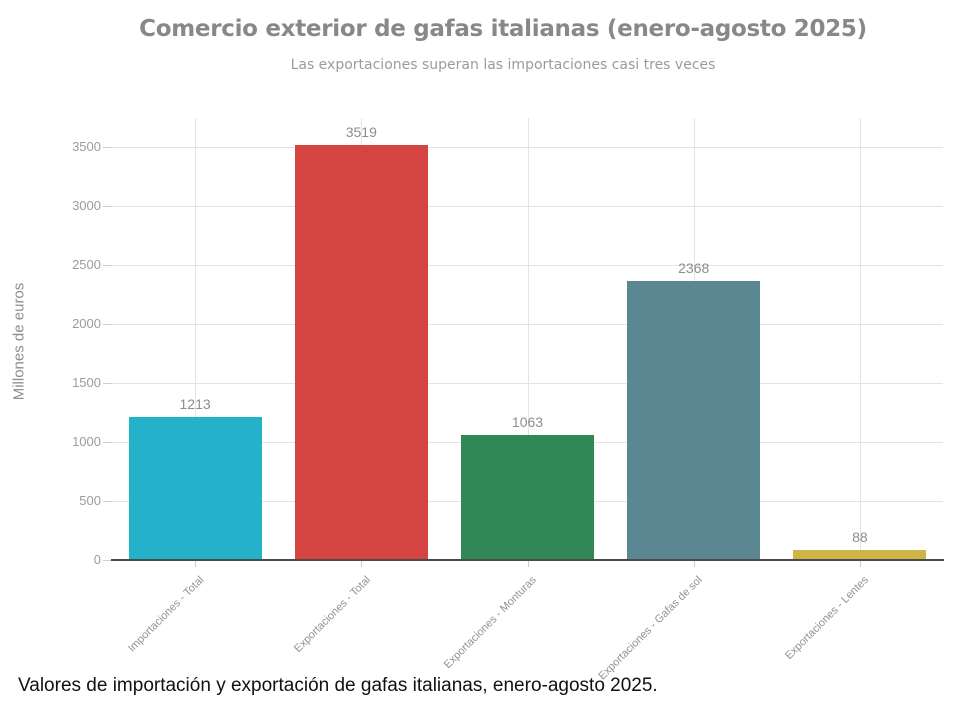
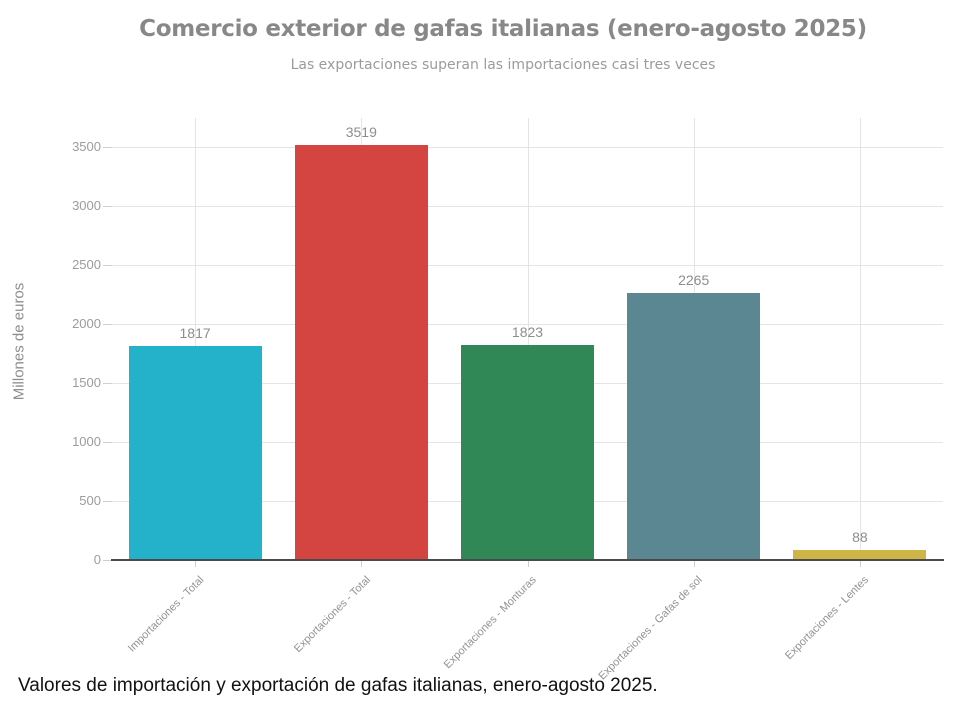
Importaciones - Total: 1213 -> 1817
Exportaciones - Monturas: 1063 -> 1823
Exportaciones - Gafas de sol: 2368 -> 2265
